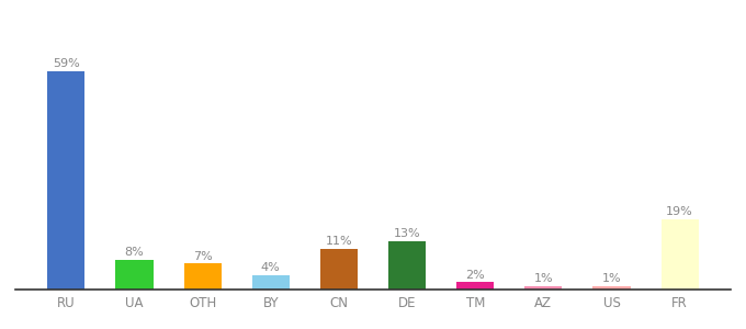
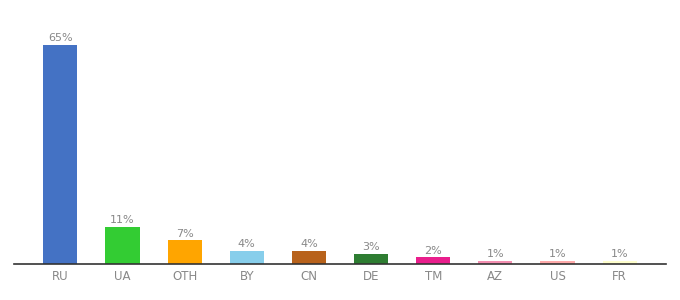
RU: 59% -> 65%
UA: 8% -> 11%
CN: 11% -> 4%
DE: 13% -> 3%
FR: 19% -> 1%
